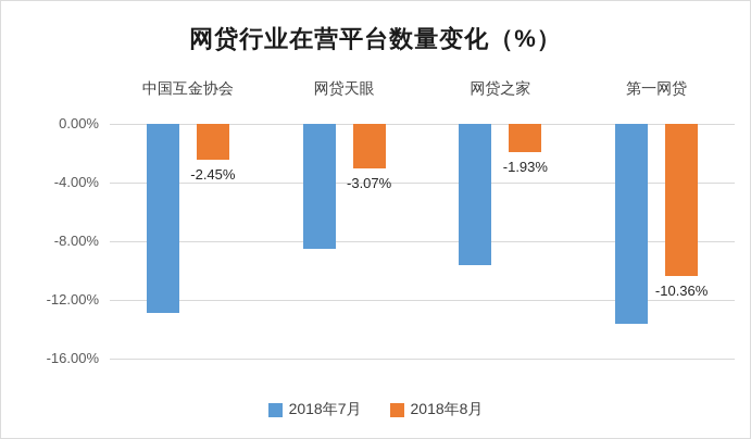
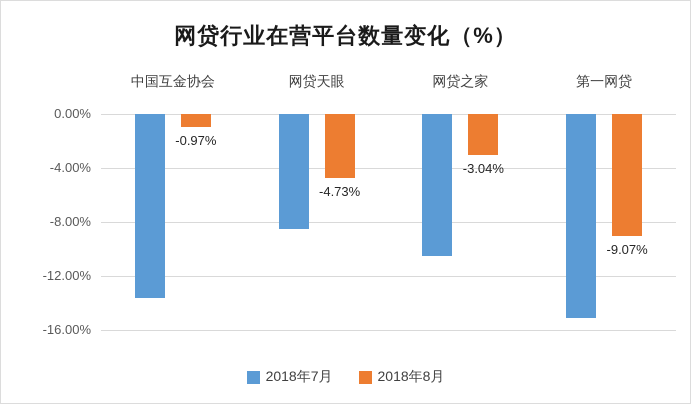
2018年7月/中国互金协会: -12.9% -> -13.6%
2018年8月/中国互金协会: -2.45% -> -0.97%
2018年8月/网贷天眼: -3.07% -> -4.73%
2018年7月/网贷之家: -9.6% -> -10.5%
2018年8月/网贷之家: -1.93% -> -3.04%
2018年7月/第一网贷: -13.6% -> -15.1%
2018年8月/第一网贷: -10.36% -> -9.07%
